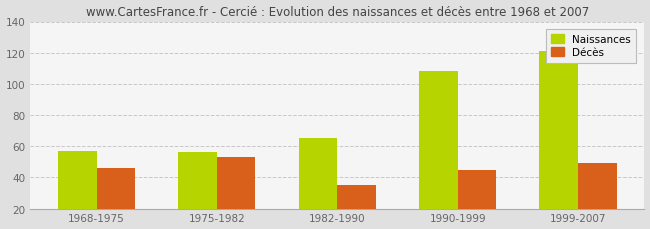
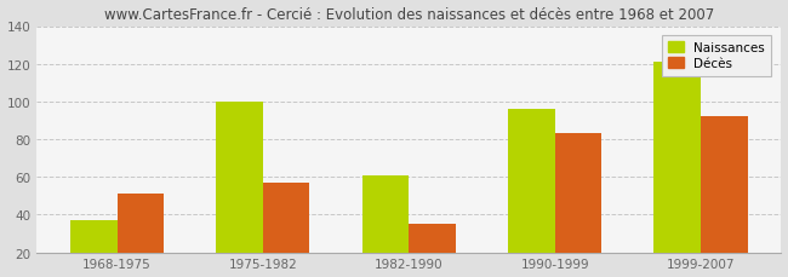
Naissances/1968-1975: 57 -> 37
Décès/1968-1975: 46 -> 51
Naissances/1975-1982: 56 -> 100
Décès/1975-1982: 53 -> 57
Naissances/1982-1990: 65 -> 61
Naissances/1990-1999: 108 -> 96
Décès/1990-1999: 45 -> 83
Décès/1999-2007: 49 -> 92
